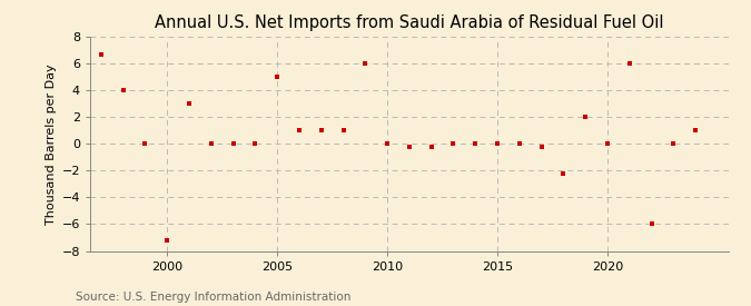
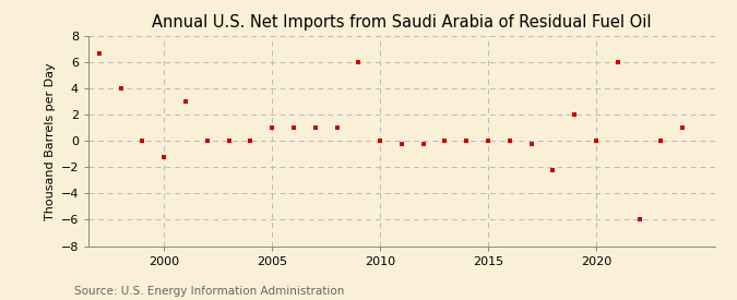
2000: -7.2 -> -1.2
2005: 5.0 -> 1.0
